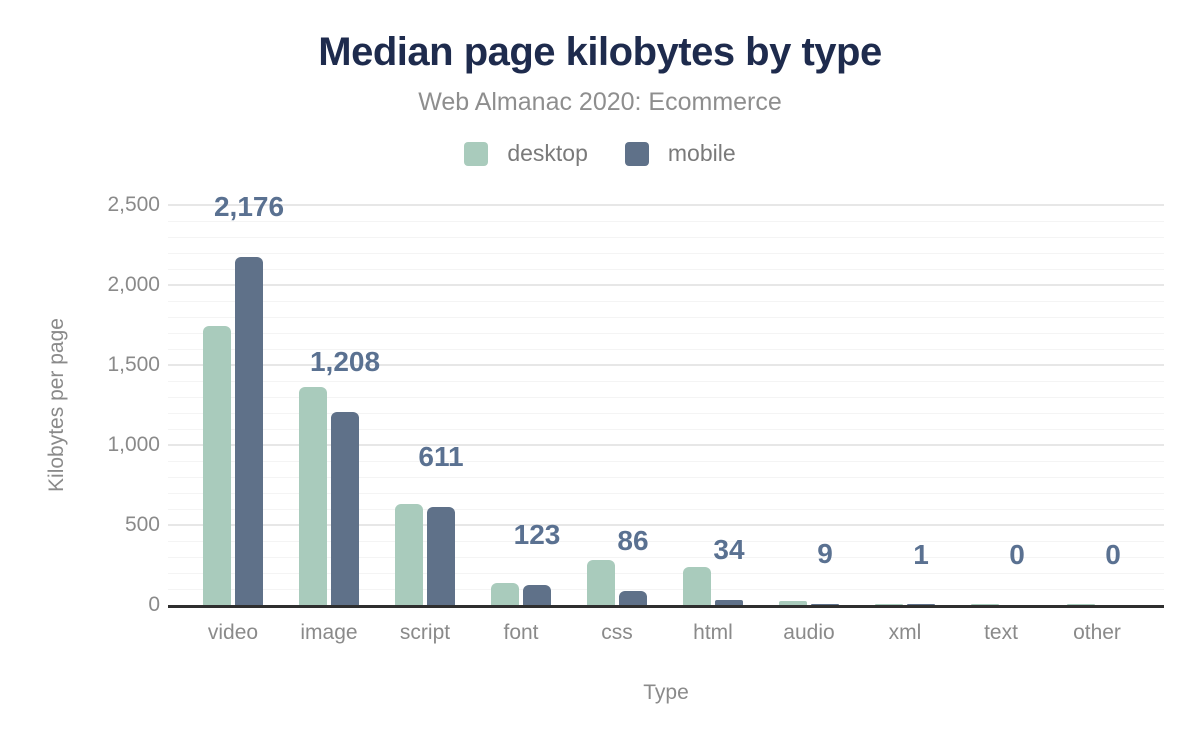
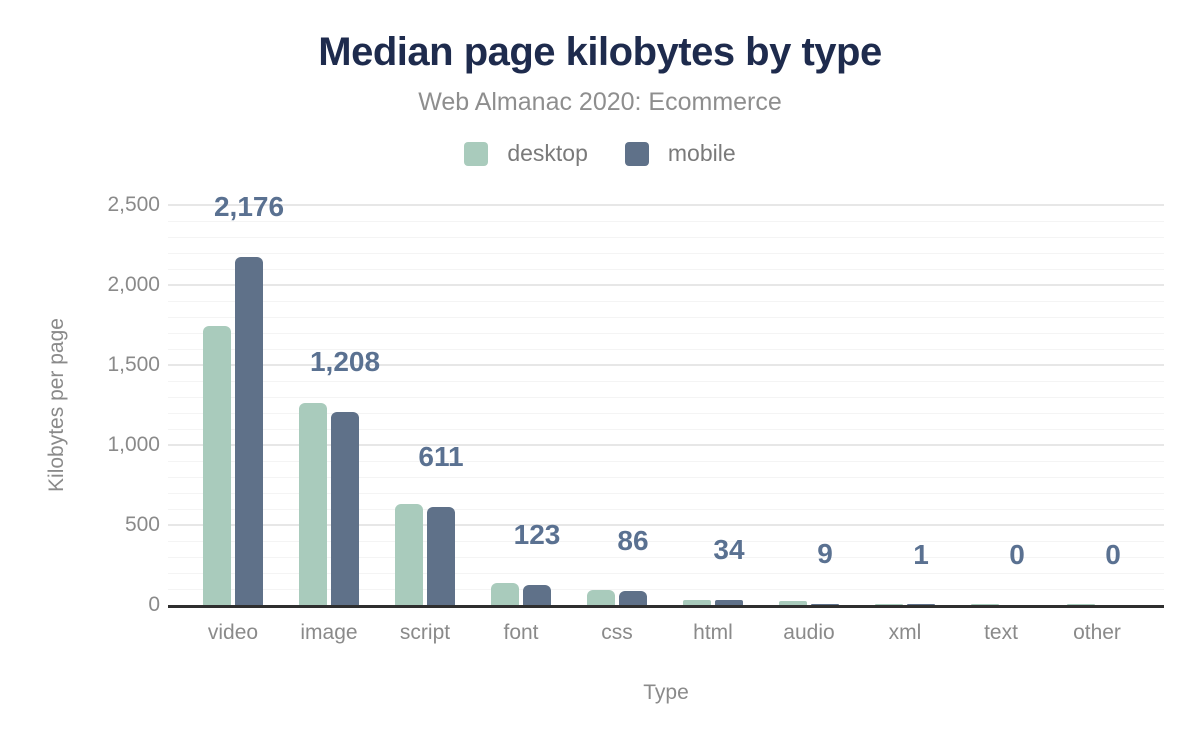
desktop/image: 1360 -> 1260
desktop/css: 280 -> 100
desktop/html: 240 -> 30
